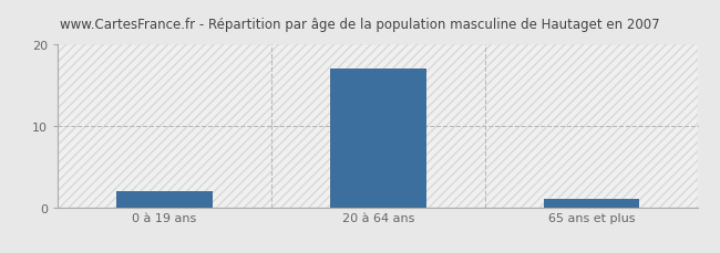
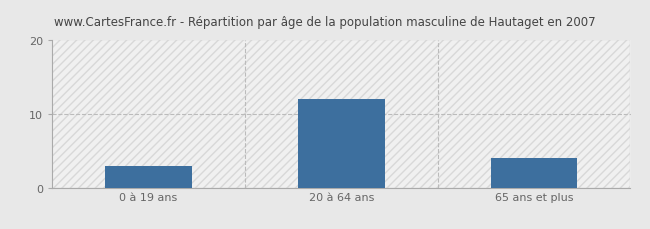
0 à 19 ans: 2 -> 3
20 à 64 ans: 17 -> 12
65 ans et plus: 1 -> 4
